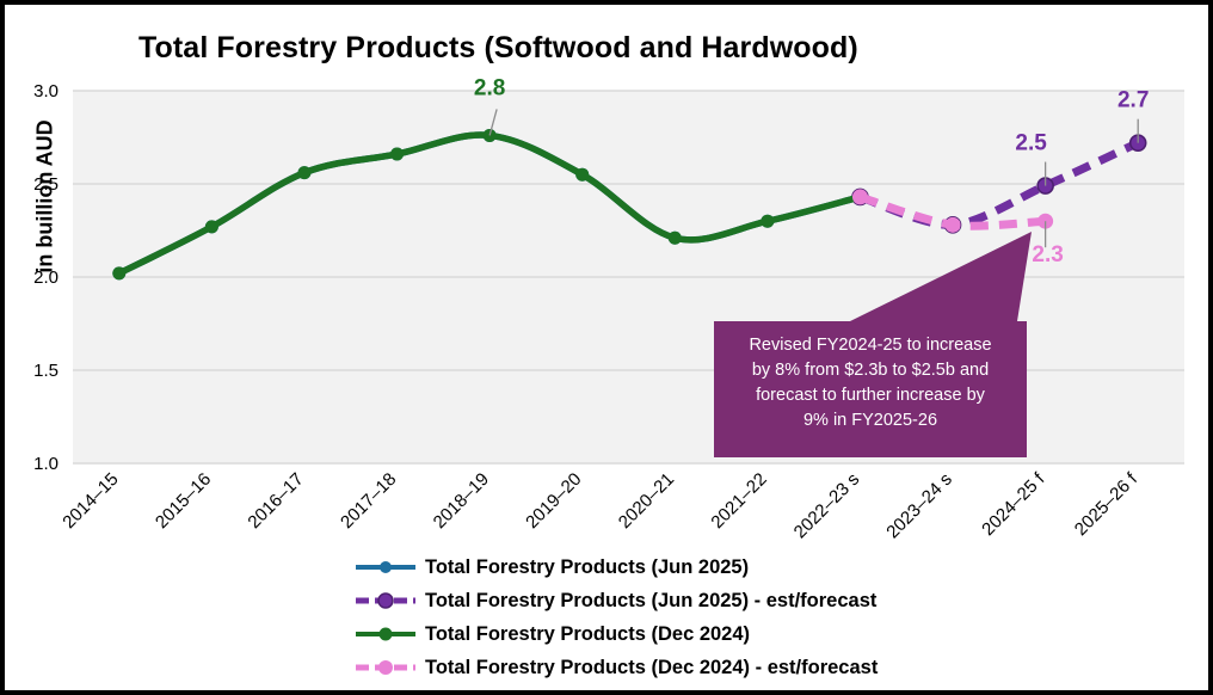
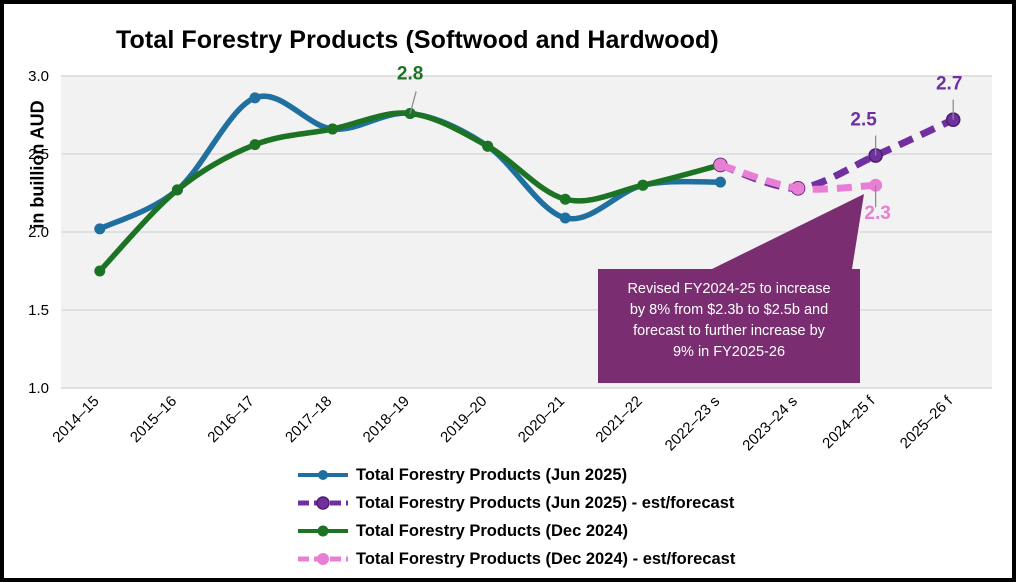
Total Forestry Products (Dec 2024)/2014–15: 2.02 -> 1.75
Total Forestry Products (Jun 2025)/2016–17: 2.56 -> 2.86
Total Forestry Products (Jun 2025)/2020–21: 2.21 -> 2.09
Total Forestry Products (Jun 2025)/2022–23 s: 2.43 -> 2.32
